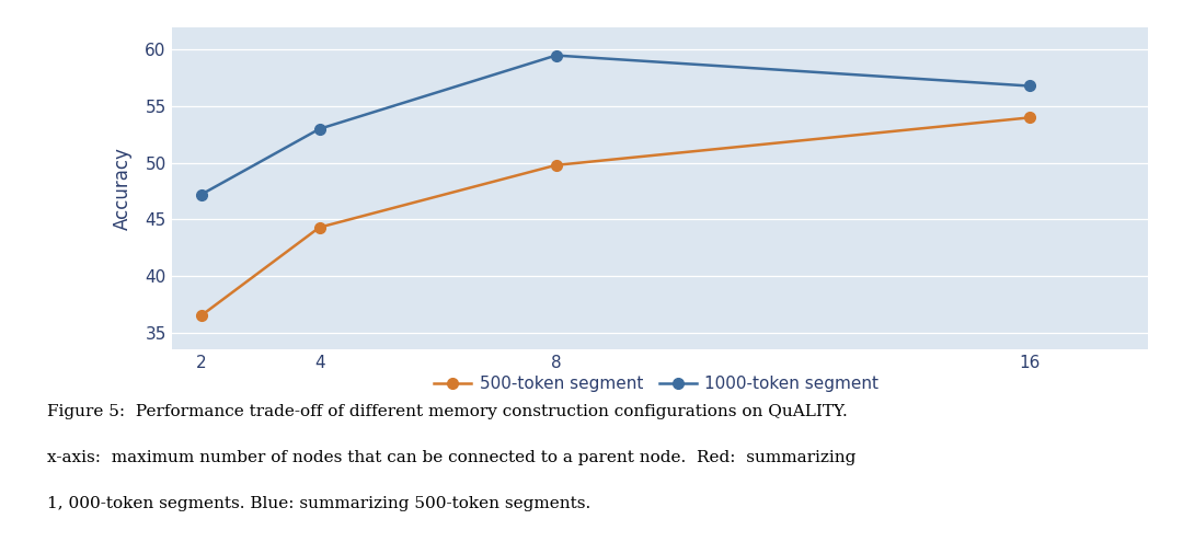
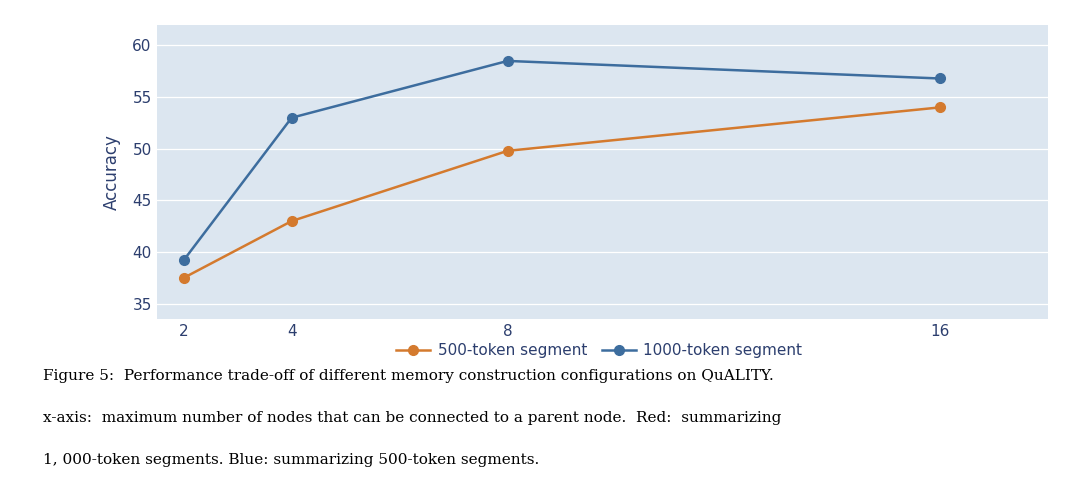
500-token segment/2: 36.5 -> 37.5
1000-token segment/2: 47.2 -> 39.2
500-token segment/4: 44.3 -> 43.0
1000-token segment/8: 59.5 -> 58.5
